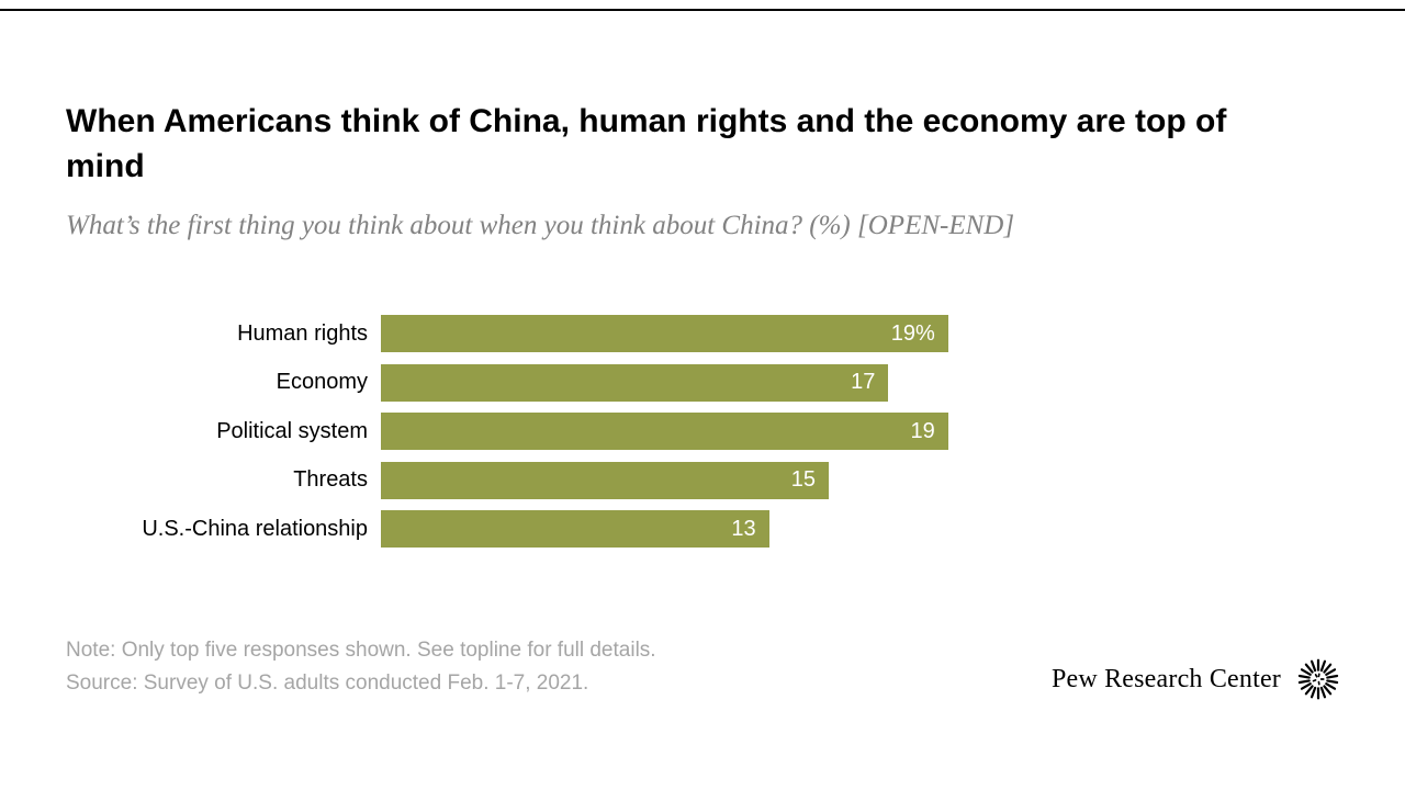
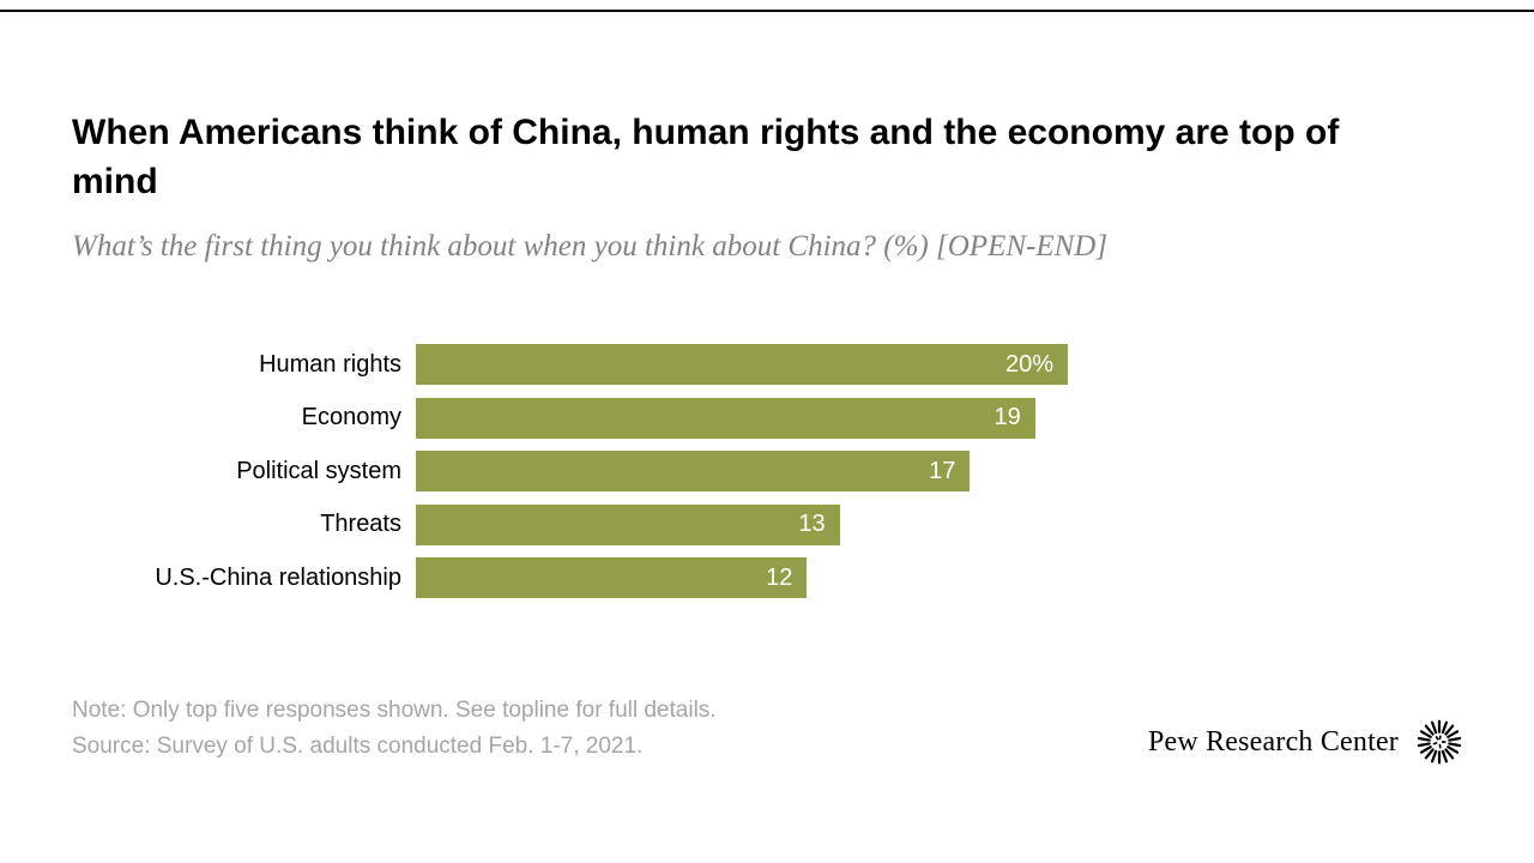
Human rights: 19% -> 20%
Economy: 17 -> 19
Political system: 19 -> 17
Threats: 15 -> 13
U.S.-China relationship: 13 -> 12
